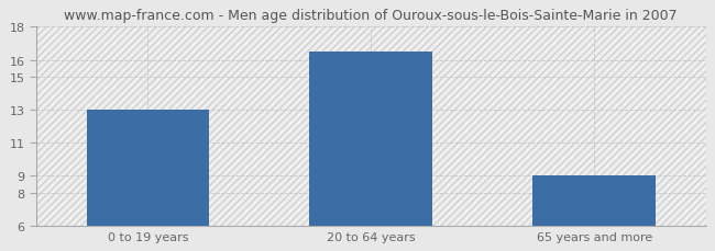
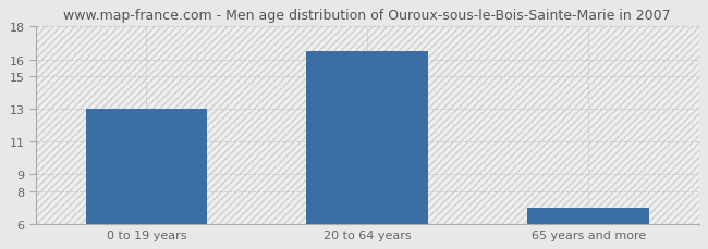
65 years and more: 9.0 -> 7.0
